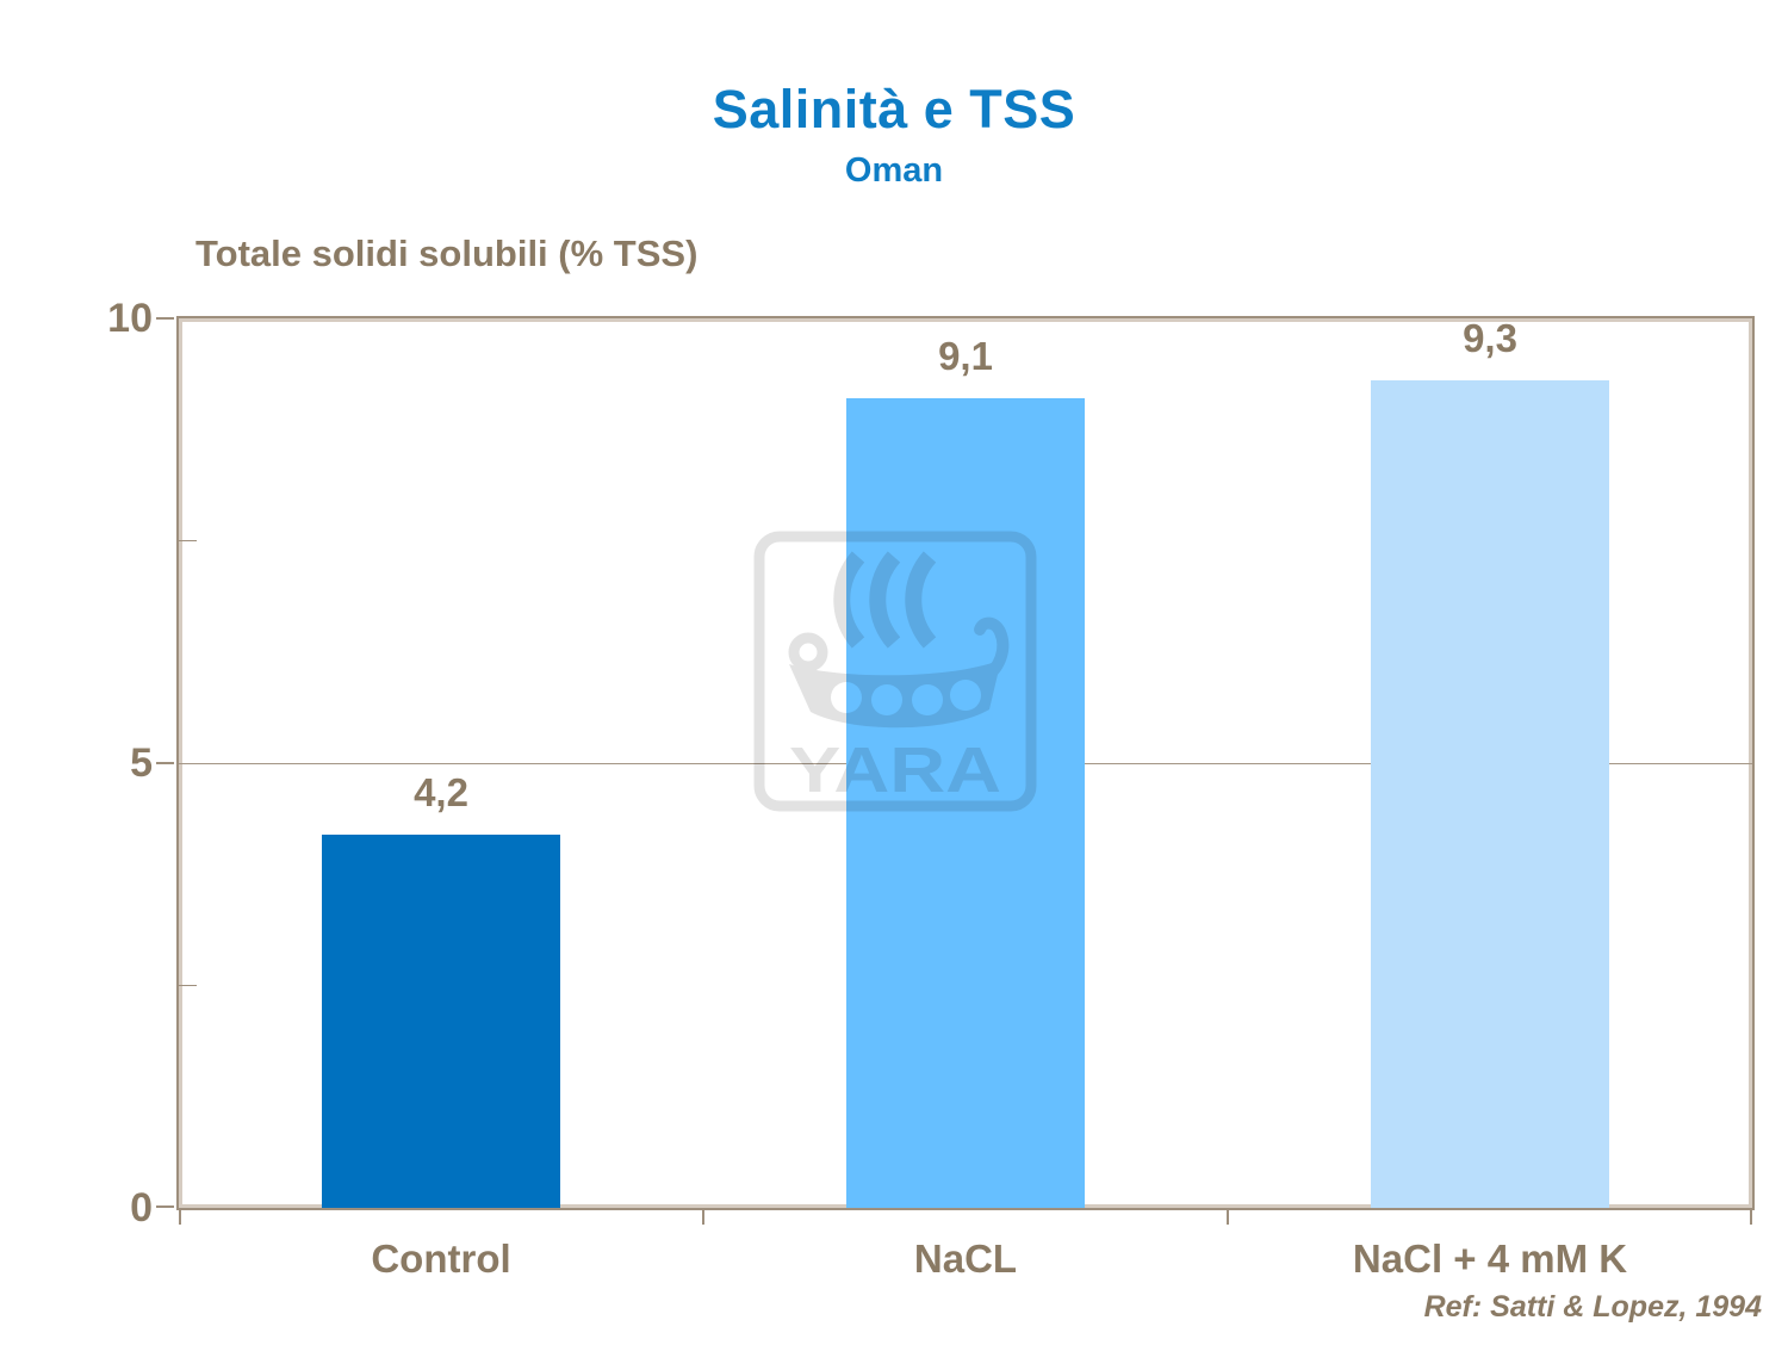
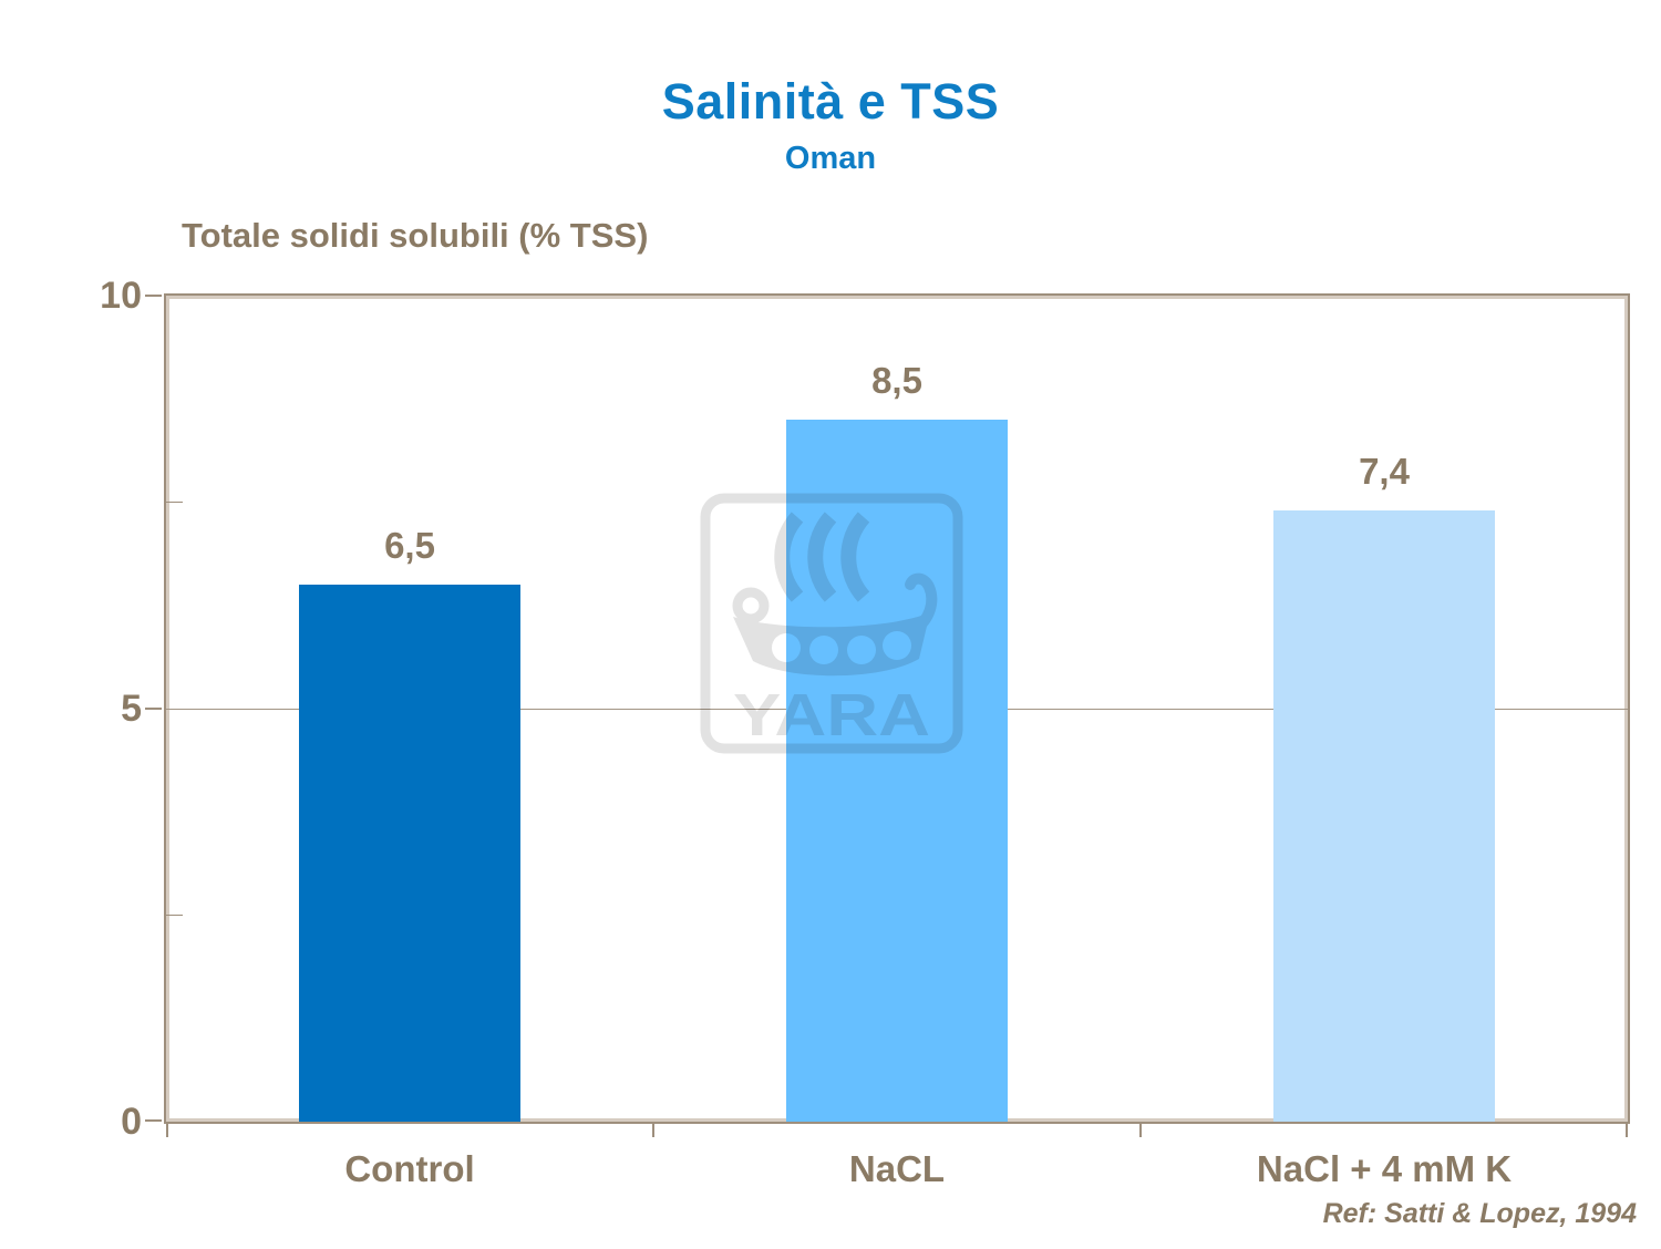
Control: 4,2 -> 6,5
NaCL: 9,1 -> 8,5
NaCl + 4 mM K: 9,3 -> 7,4
